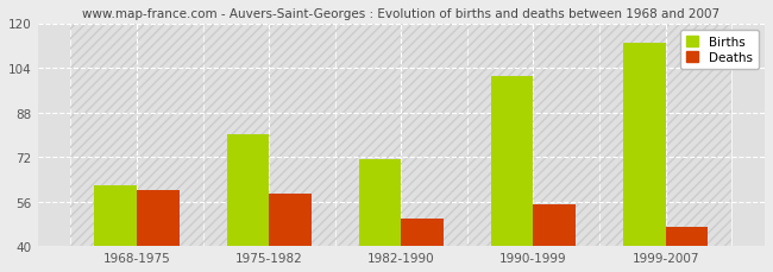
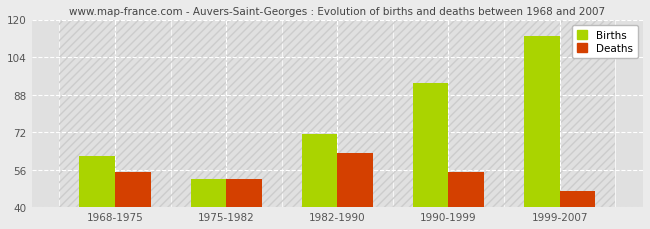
Deaths/1968-1975: 60 -> 55
Births/1975-1982: 80 -> 52
Deaths/1975-1982: 59 -> 52
Deaths/1982-1990: 50 -> 63
Births/1990-1999: 101 -> 93
